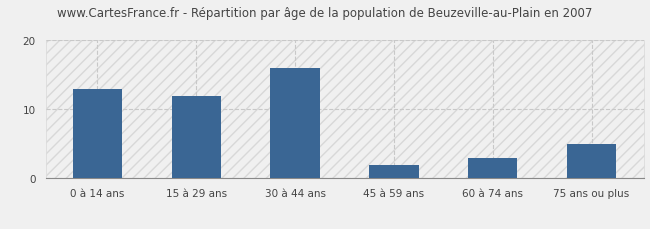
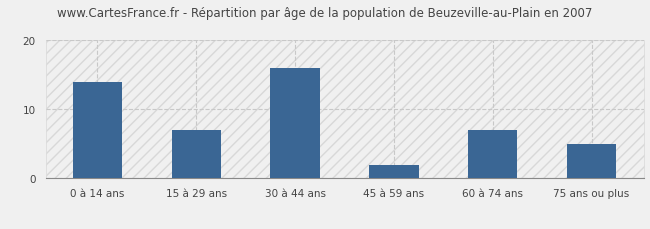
0 à 14 ans: 13 -> 14
15 à 29 ans: 12 -> 7
60 à 74 ans: 3 -> 7
